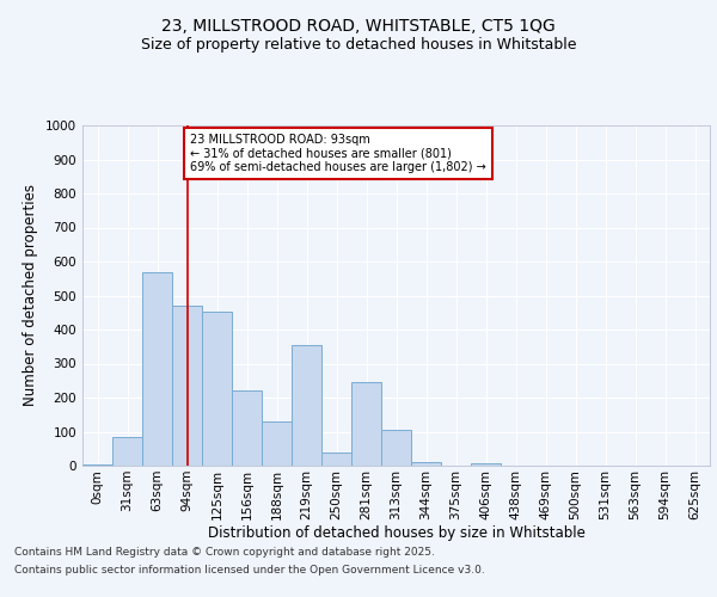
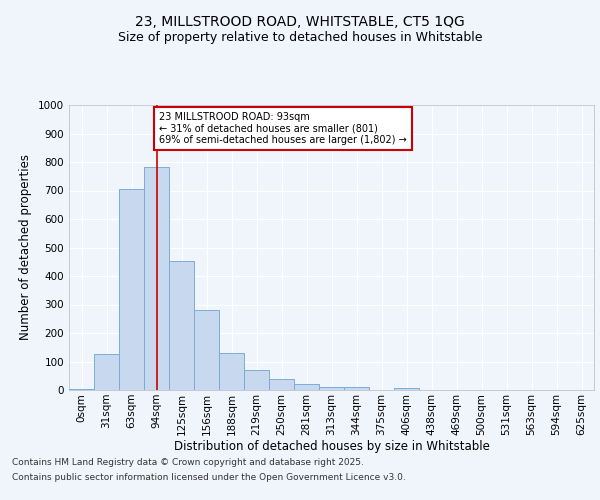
31sqm: 85 -> 128
63sqm: 570 -> 706
94sqm: 470 -> 784
156sqm: 220 -> 279
219sqm: 355 -> 70
281sqm: 245 -> 22
313sqm: 105 -> 12
